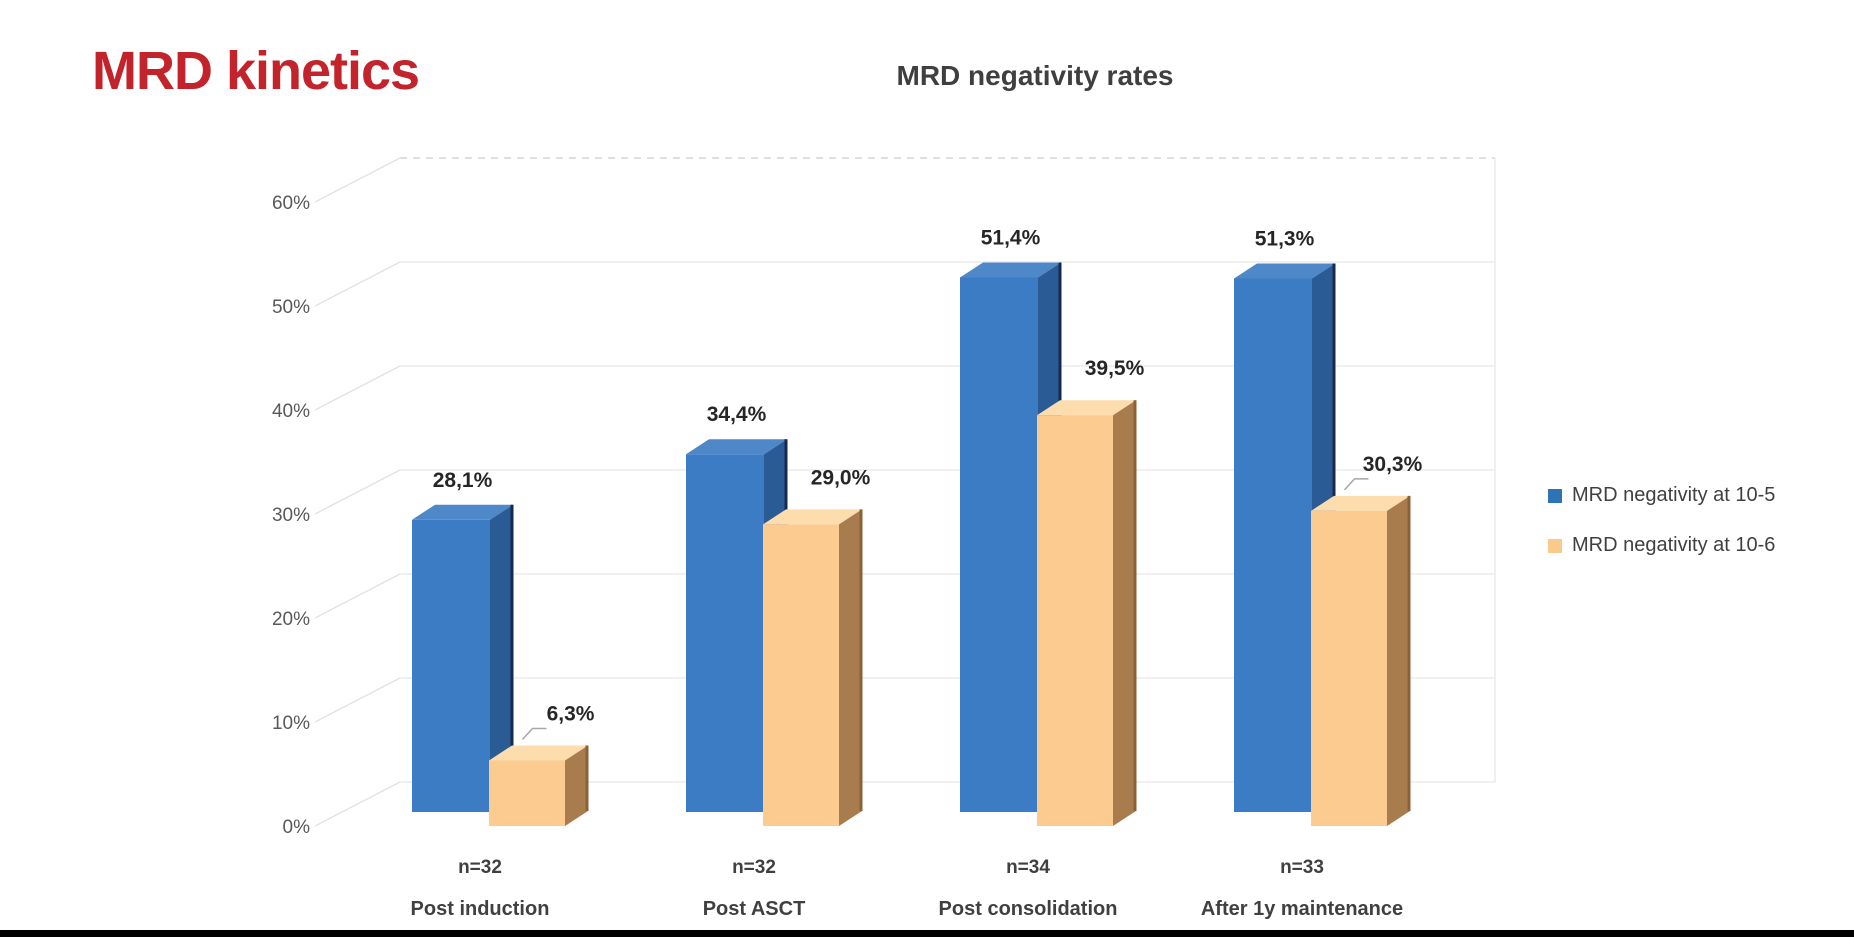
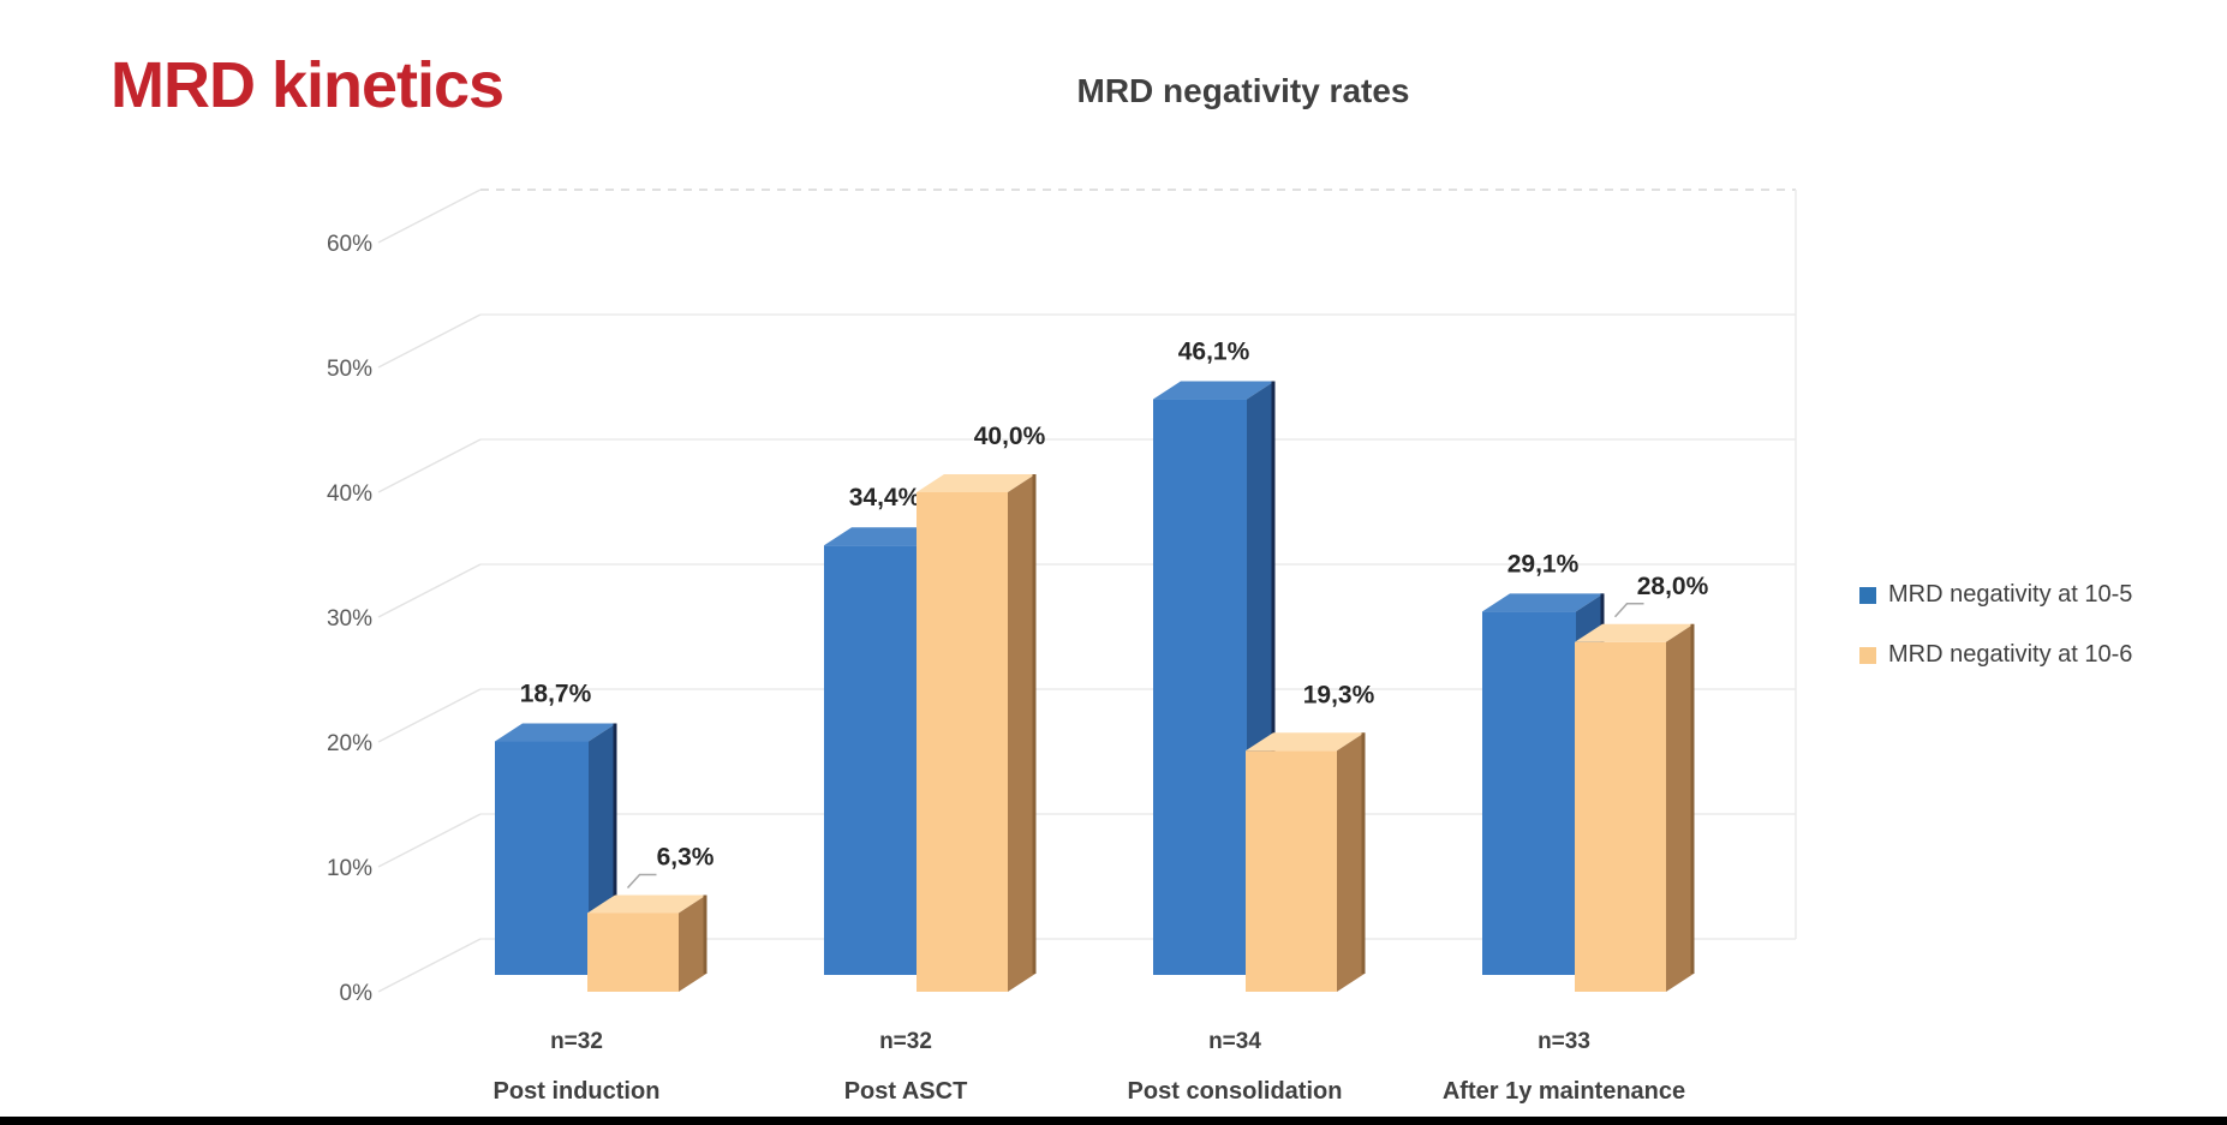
MRD negativity at 10-5/Post induction: 28,1% -> 18,7%
MRD negativity at 10-6/Post ASCT: 29,0% -> 40,0%
MRD negativity at 10-5/Post consolidation: 51,4% -> 46,1%
MRD negativity at 10-6/Post consolidation: 39,5% -> 19,3%
MRD negativity at 10-5/After 1y maintenance: 51,3% -> 29,1%
MRD negativity at 10-6/After 1y maintenance: 30,3% -> 28,0%
